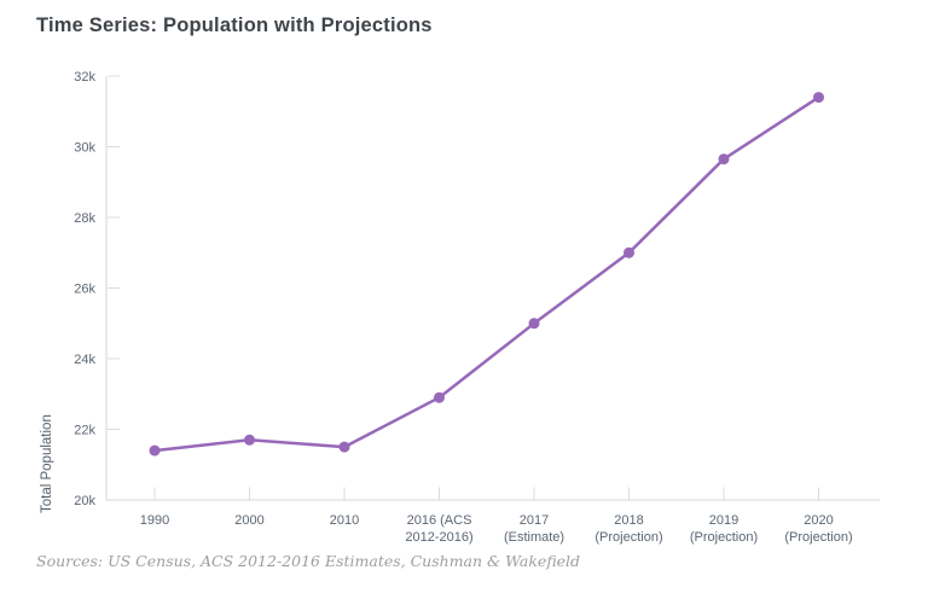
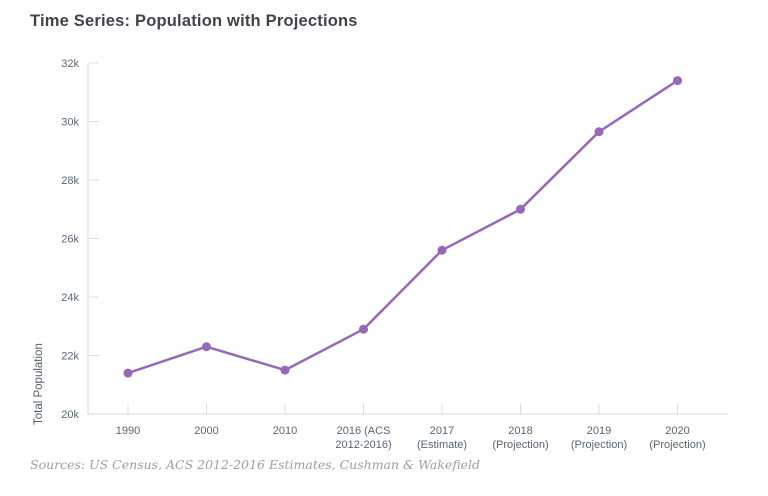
2000: 21.7k -> 22.3k
2017 (Estimate): 25.0k -> 25.6k
